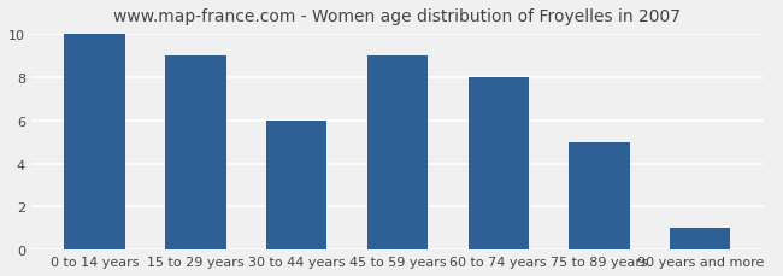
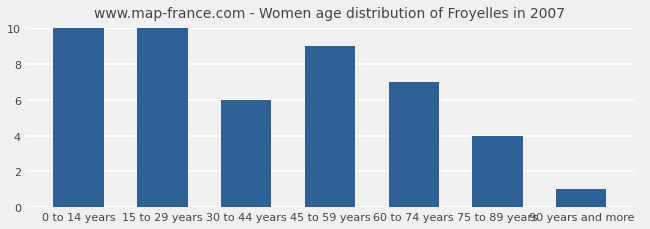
15 to 29 years: 9 -> 10
60 to 74 years: 8 -> 7
75 to 89 years: 5 -> 4
